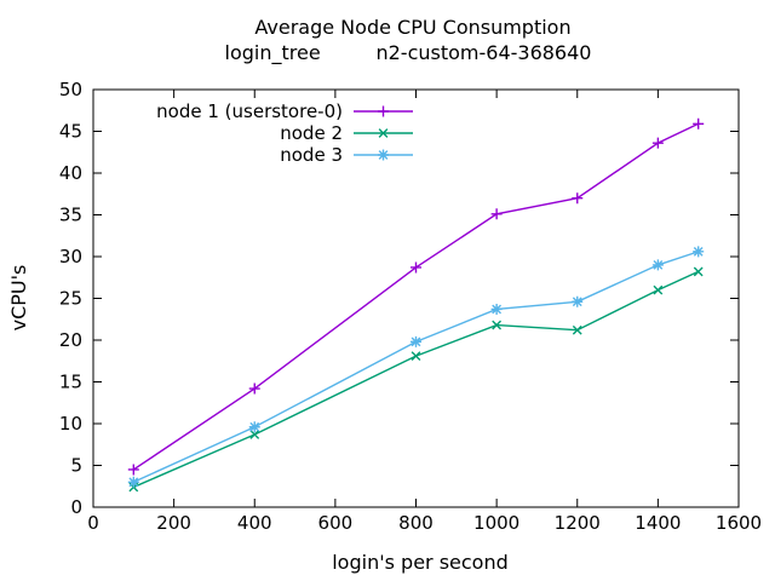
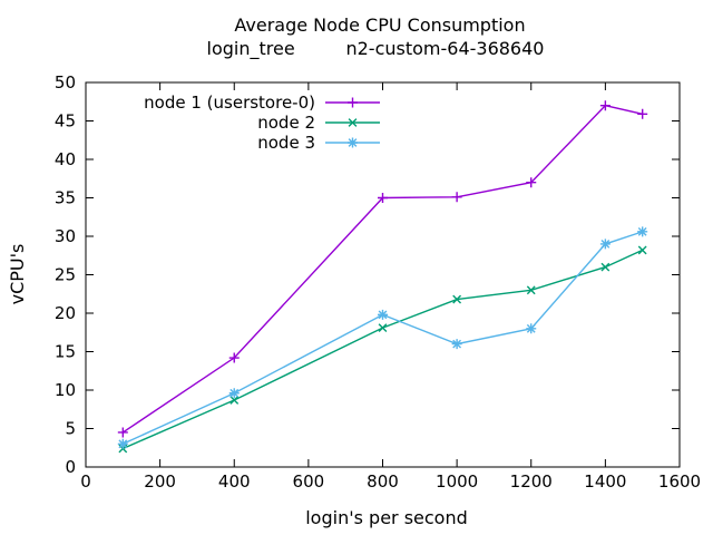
node 1 (userstore-0)/800: 29 -> 35
node 3/1000: 24 -> 16
node 2/1200: 21 -> 23
node 3/1200: 25 -> 18
node 1 (userstore-0)/1400: 44 -> 47
